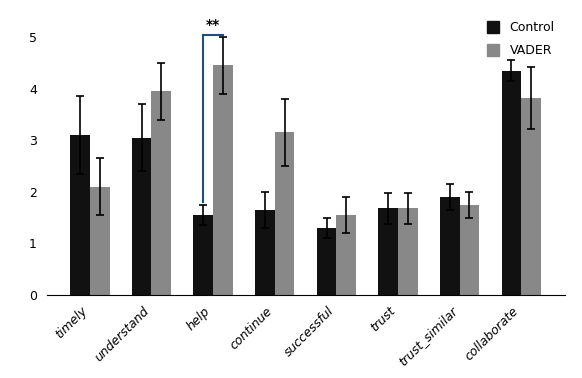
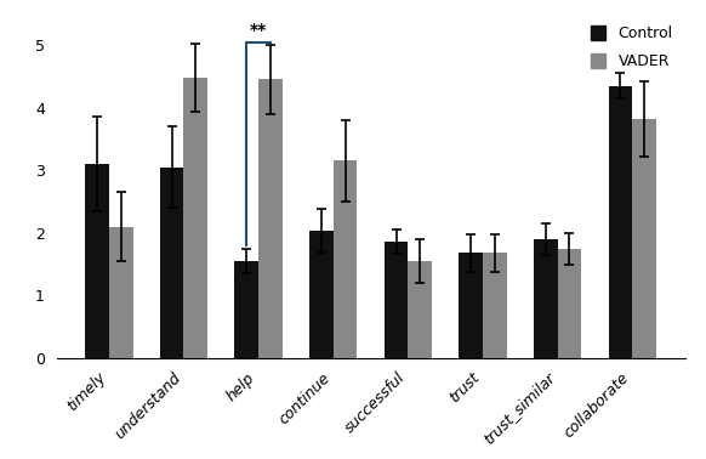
VADER/understand: 3.95 -> 4.48
Control/continue: 1.65 -> 2.04
Control/successful: 1.30 -> 1.86
